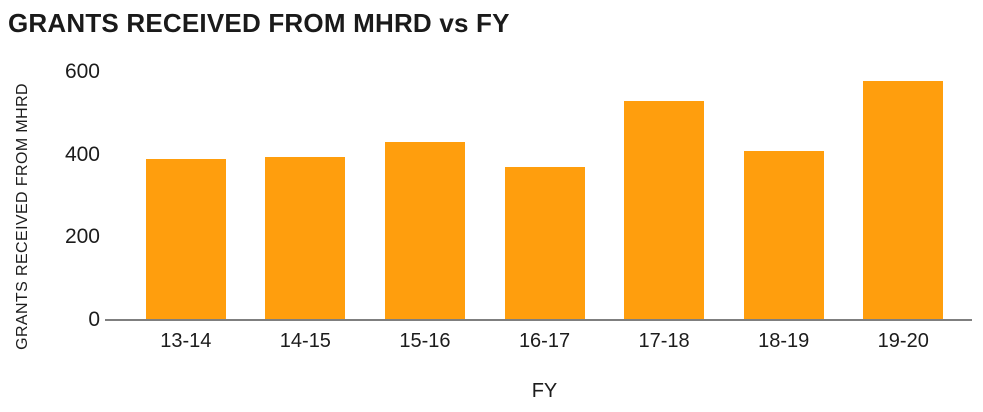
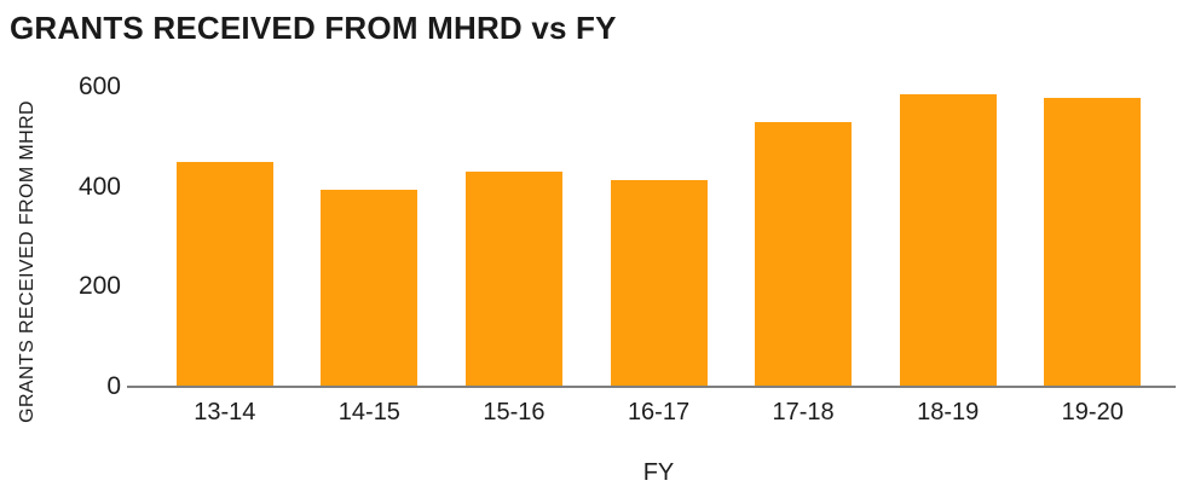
13-14: 390 -> 450
16-17: 370 -> 410
18-19: 410 -> 580
